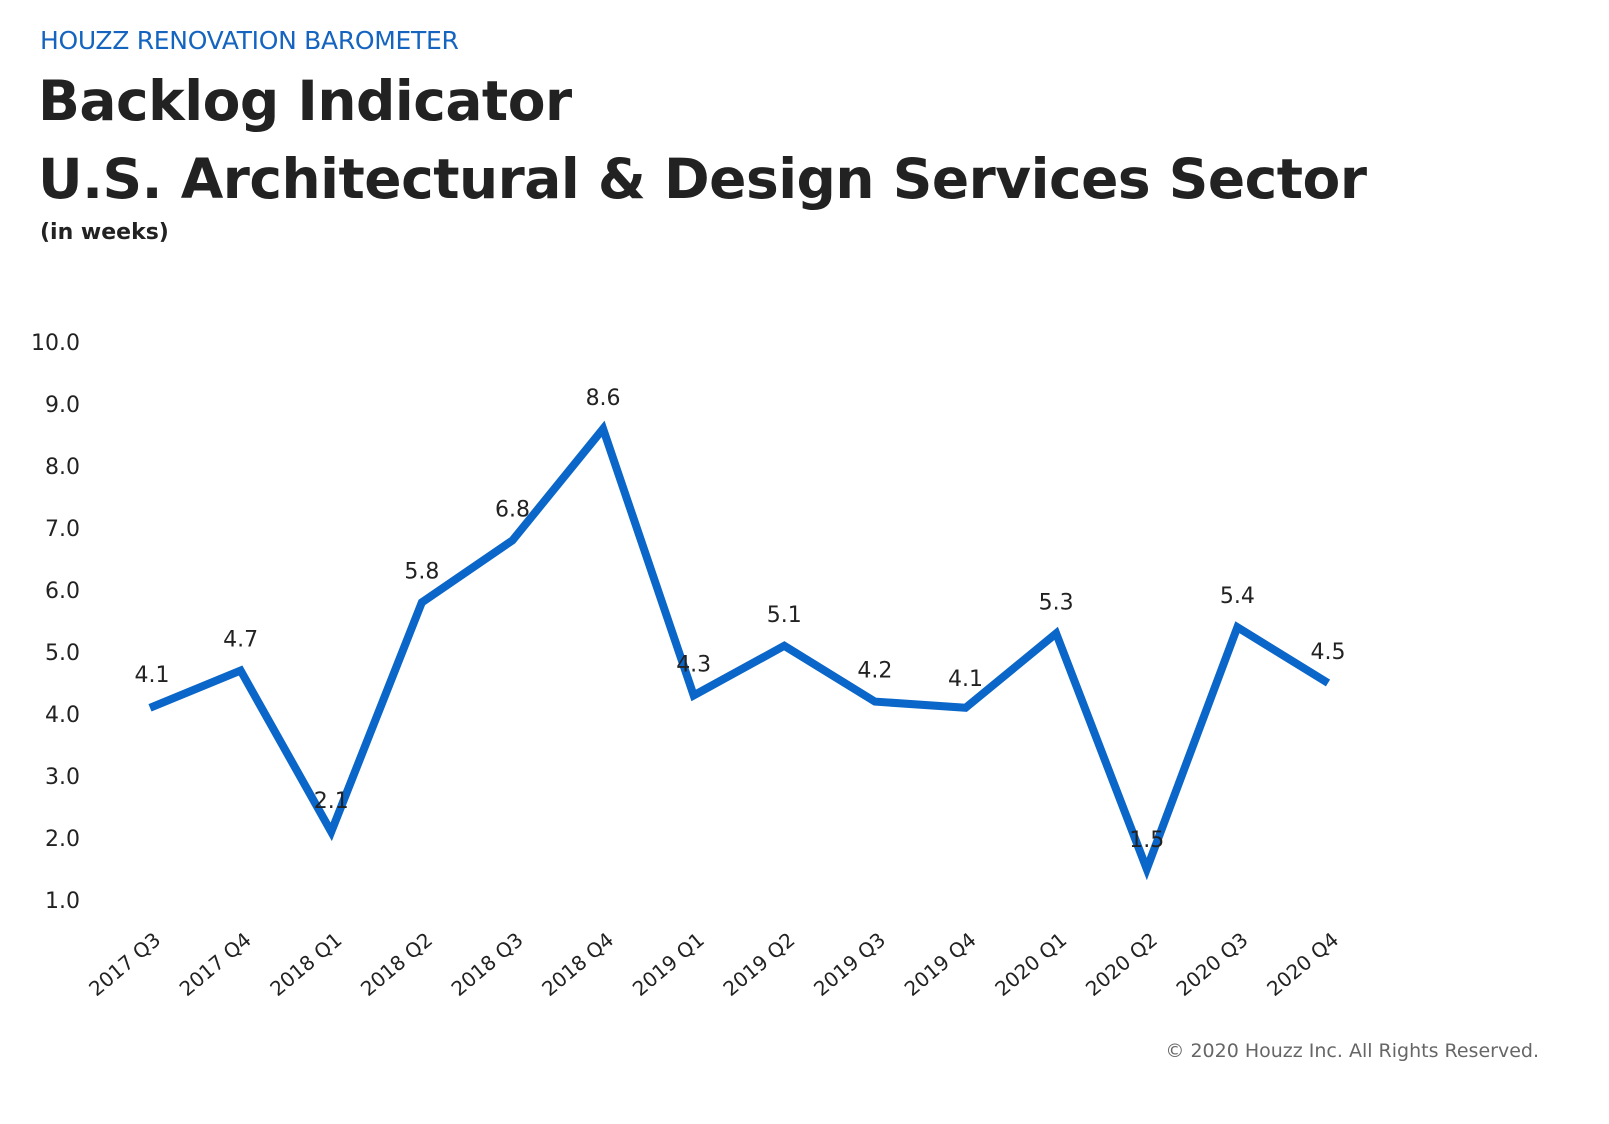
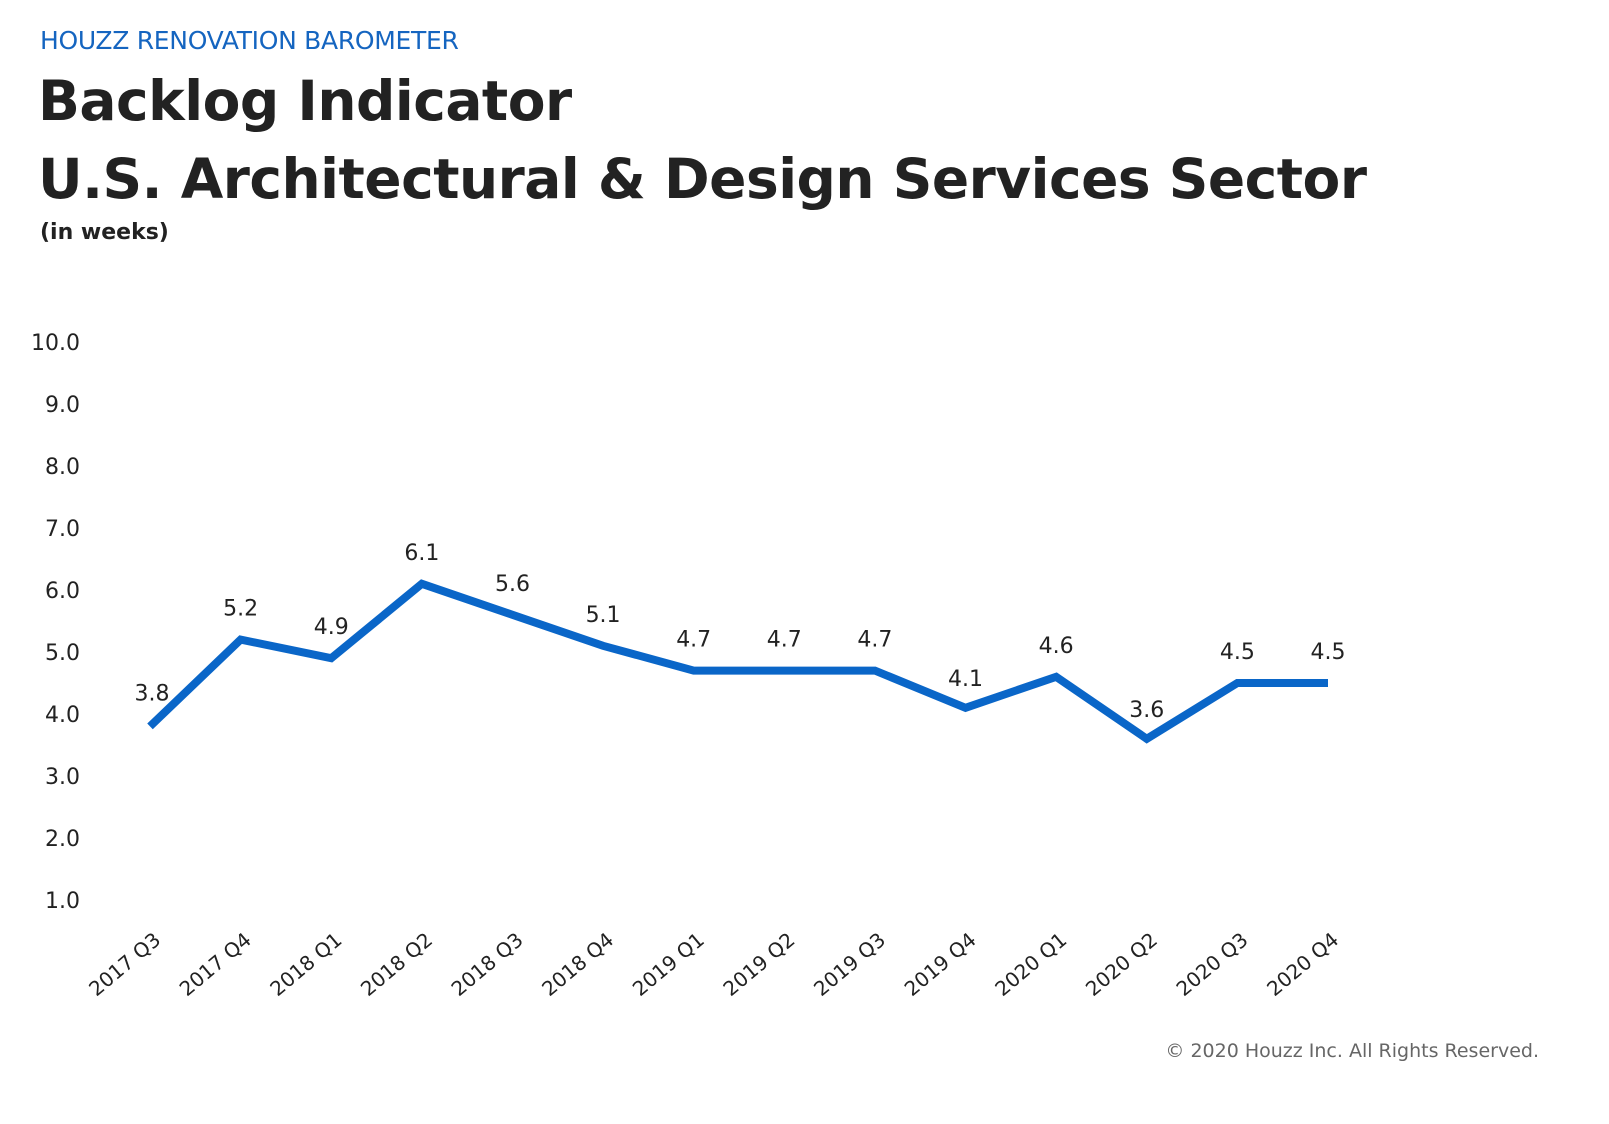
2017 Q3: 4.1 -> 3.8
2017 Q4: 4.7 -> 5.2
2018 Q1: 2.1 -> 4.9
2018 Q2: 5.8 -> 6.1
2018 Q3: 6.8 -> 5.6
2018 Q4: 8.6 -> 5.1
2019 Q1: 4.3 -> 4.7
2019 Q2: 5.1 -> 4.7
2019 Q3: 4.2 -> 4.7
2020 Q1: 5.3 -> 4.6
2020 Q2: 1.5 -> 3.6
2020 Q3: 5.4 -> 4.5
